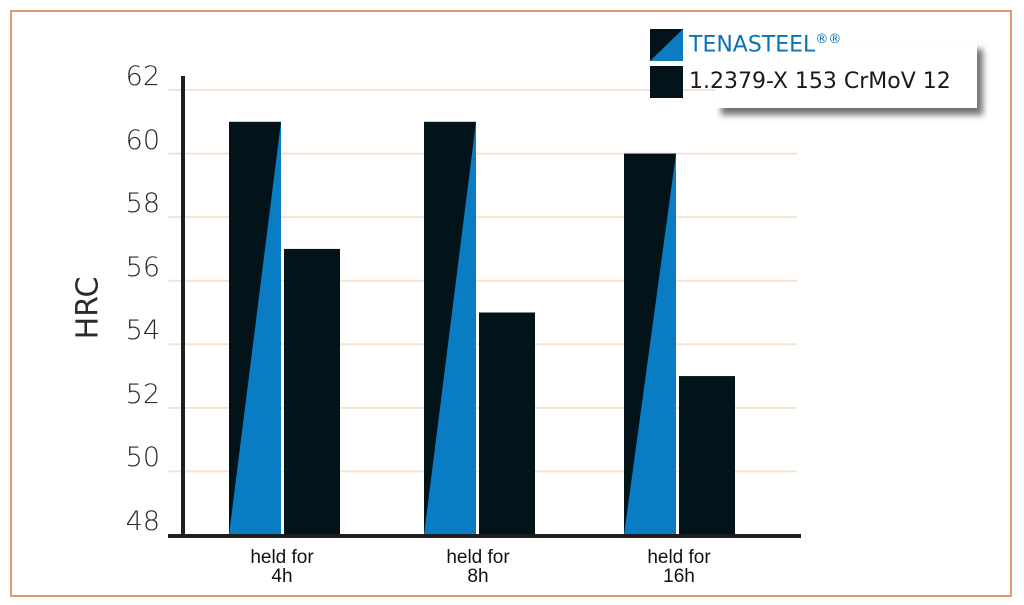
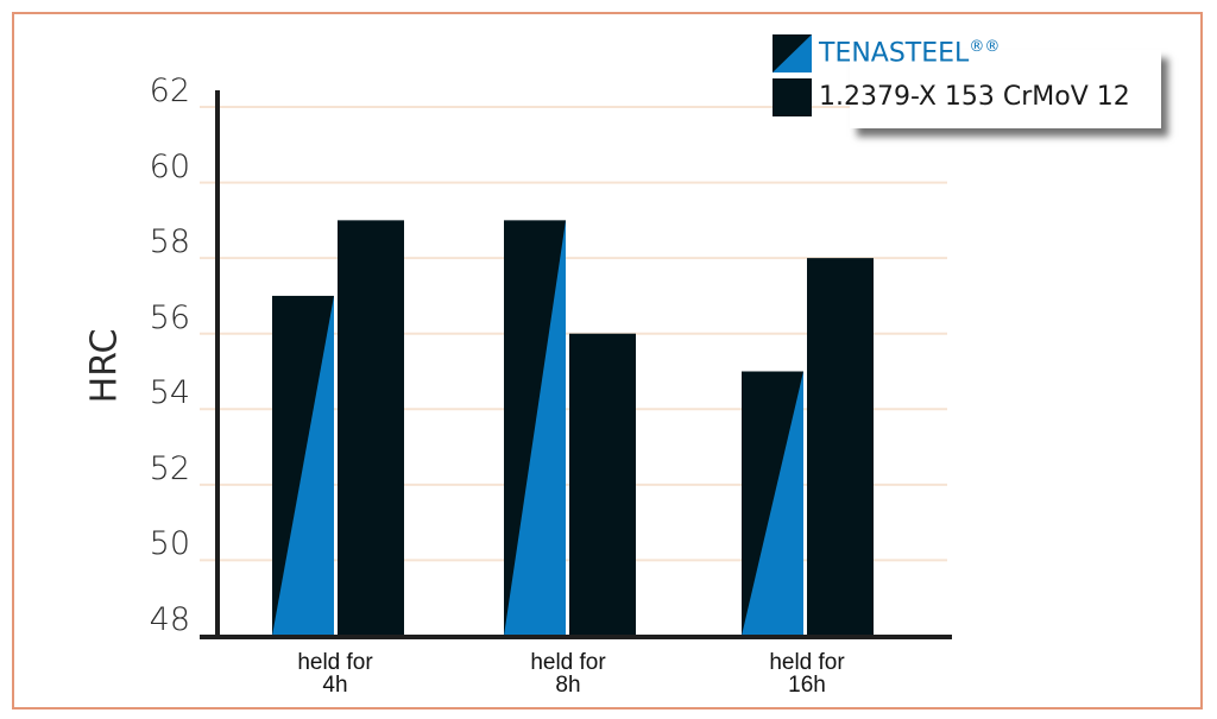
TENASTEEL®®/held for 4h: 61 -> 57
1.2379-X 153 CrMoV 12/held for 4h: 57 -> 59
TENASTEEL®®/held for 8h: 61 -> 59
1.2379-X 153 CrMoV 12/held for 8h: 55 -> 56
TENASTEEL®®/held for 16h: 60 -> 55
1.2379-X 153 CrMoV 12/held for 16h: 53 -> 58
